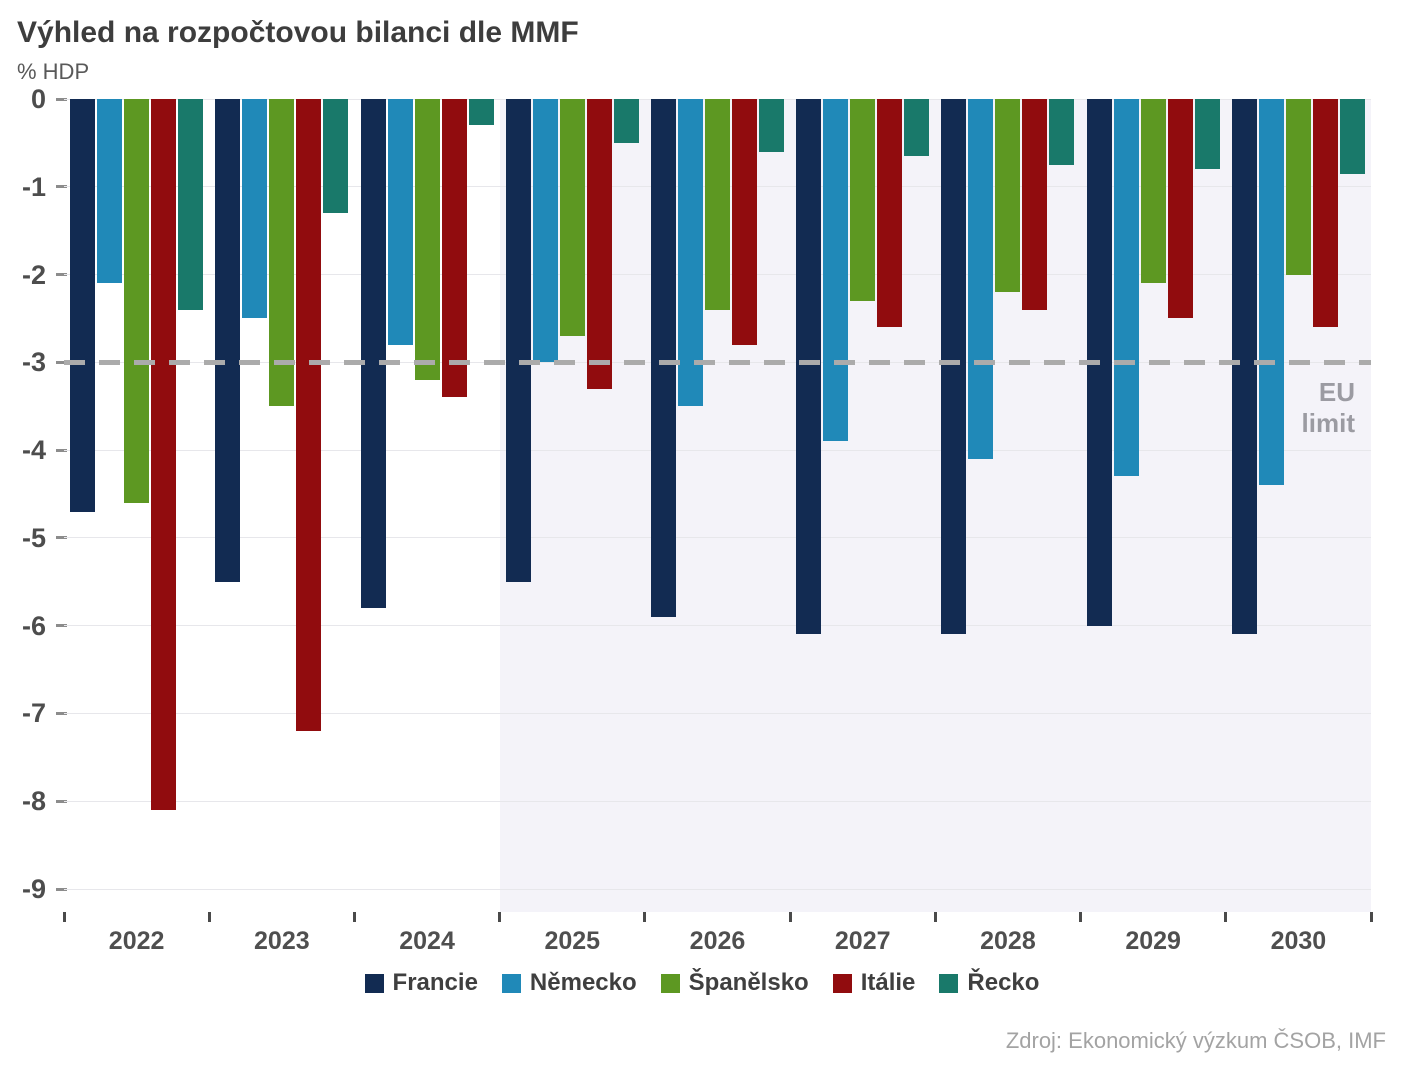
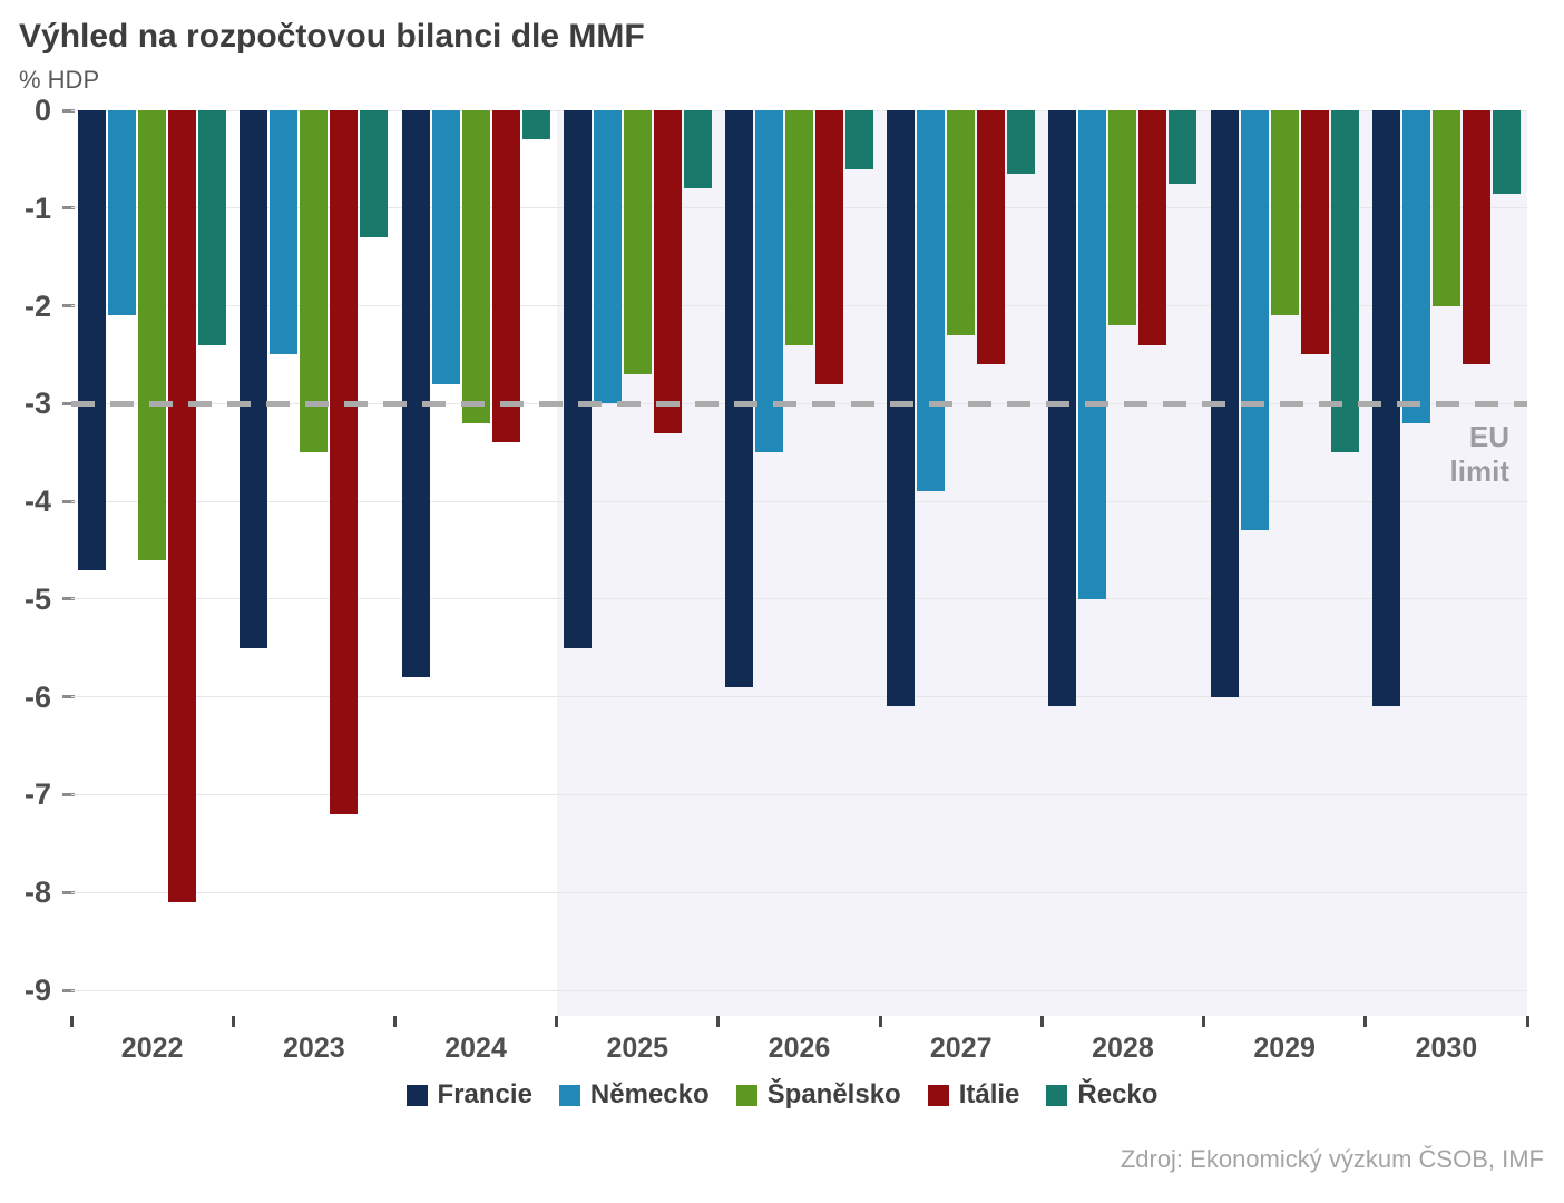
Řecko/2025: -0.5 -> -0.8
Německo/2028: -4.1 -> -5.0
Řecko/2029: -0.8 -> -3.5
Německo/2030: -4.4 -> -3.2
